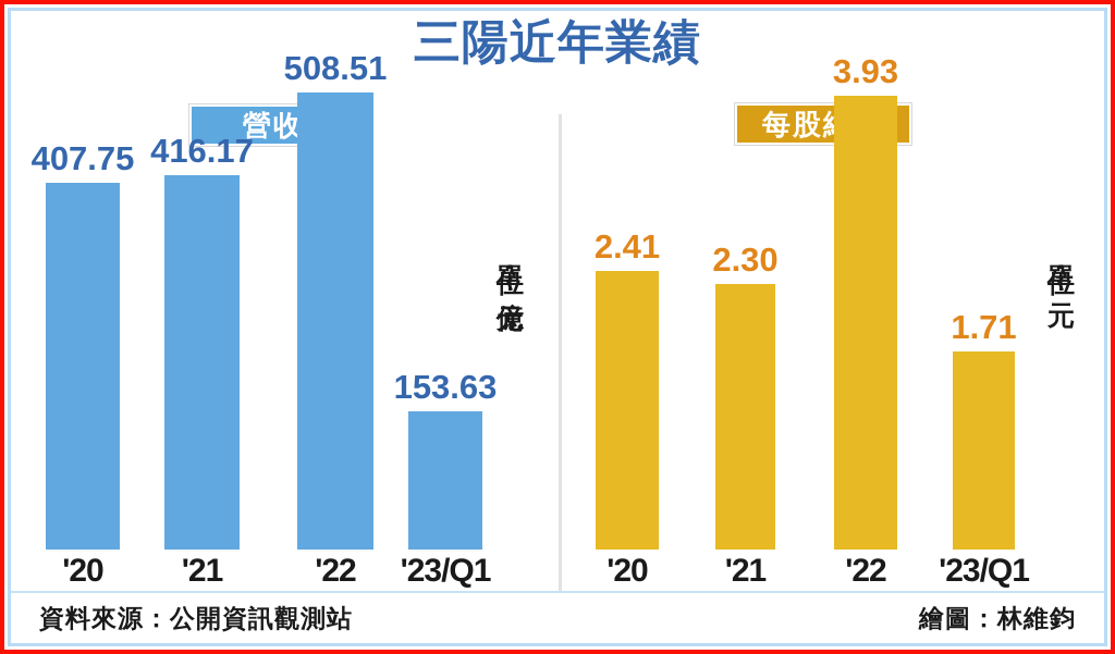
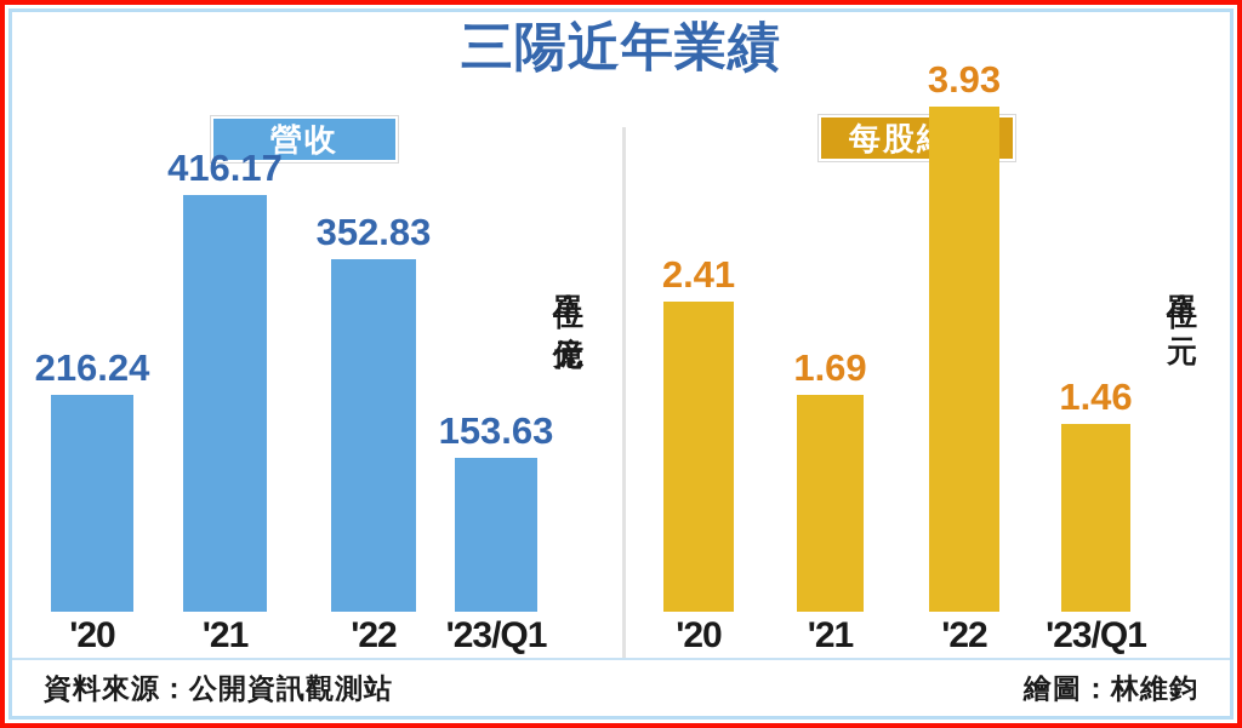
營收/'20: 407.75 -> 216.24
營收/'22: 508.51 -> 352.83
每股純益/'21: 2.30 -> 1.69
每股純益/'23/Q1: 1.71 -> 1.46
